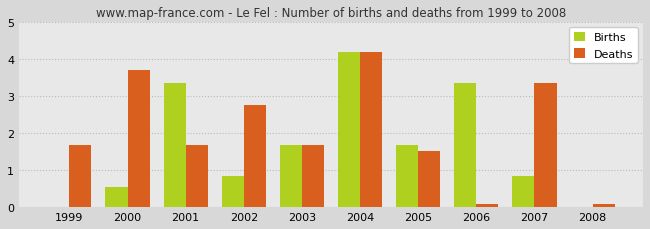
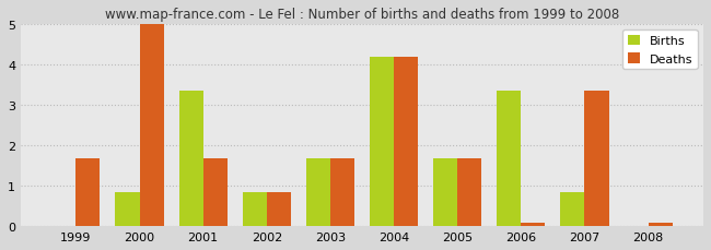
Births/2000: 0.55 -> 0.83
Deaths/2000: 3.70 -> 5.00
Deaths/2002: 2.75 -> 0.83
Deaths/2005: 1.50 -> 1.67
